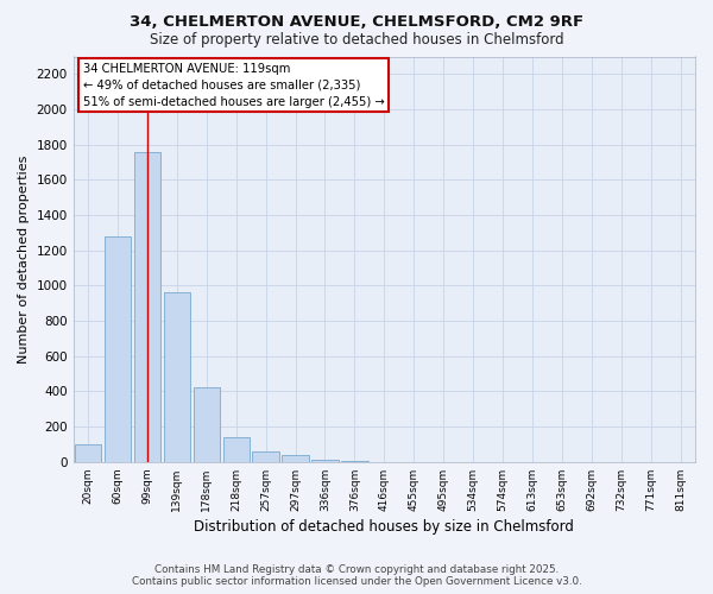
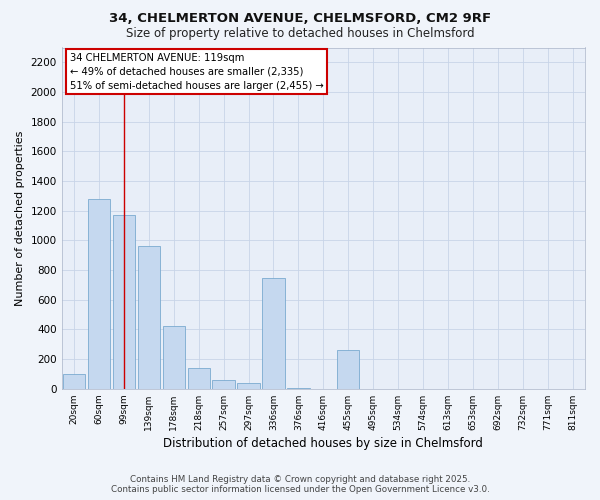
99sqm: 1760 -> 1170
336sqm: 20 -> 750
455sqm: 0 -> 260
